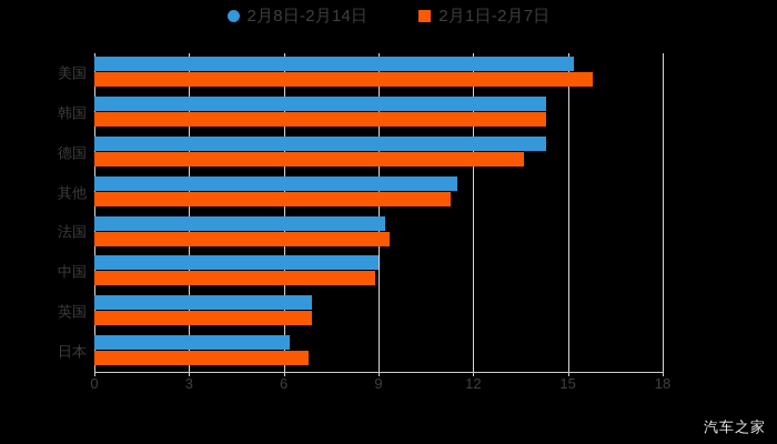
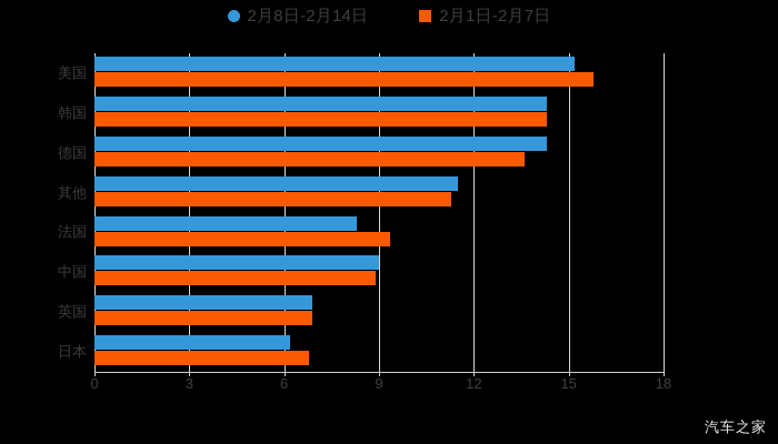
2月8日-2月14日/法国: 9.2 -> 8.3
